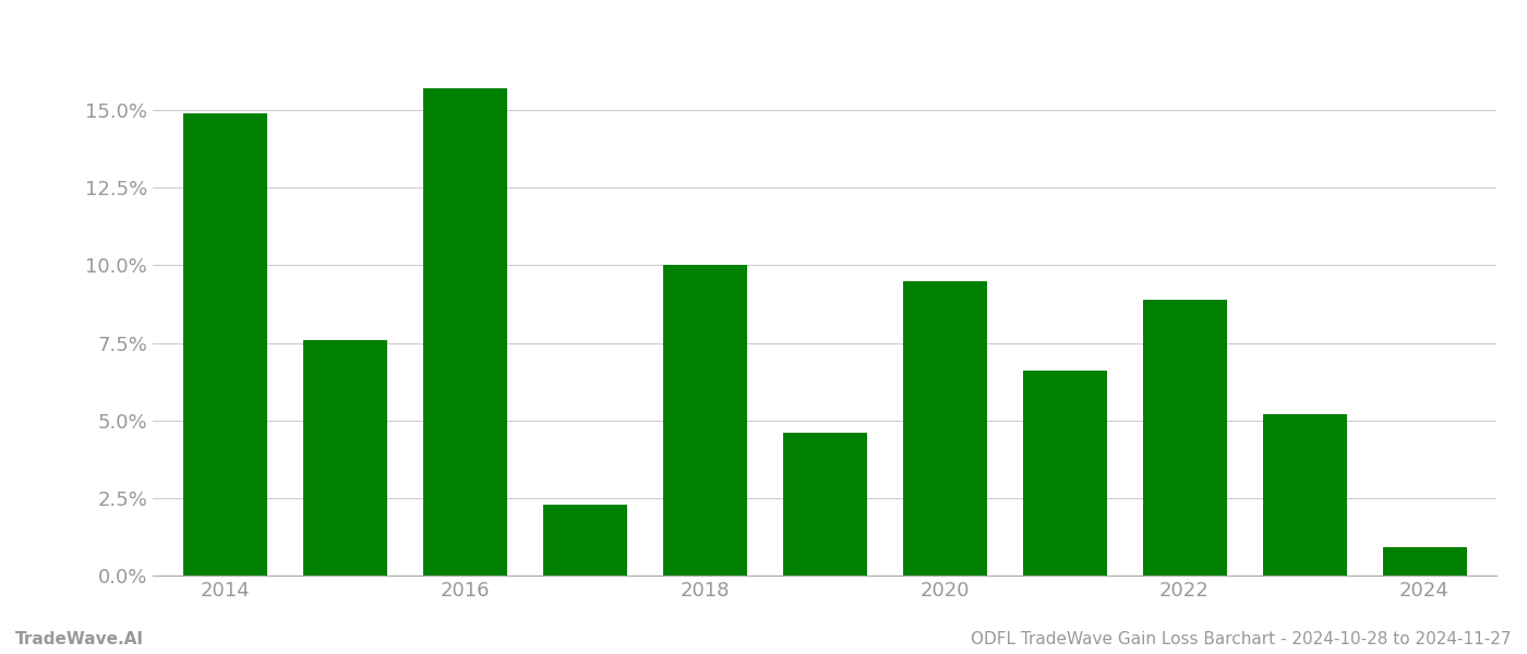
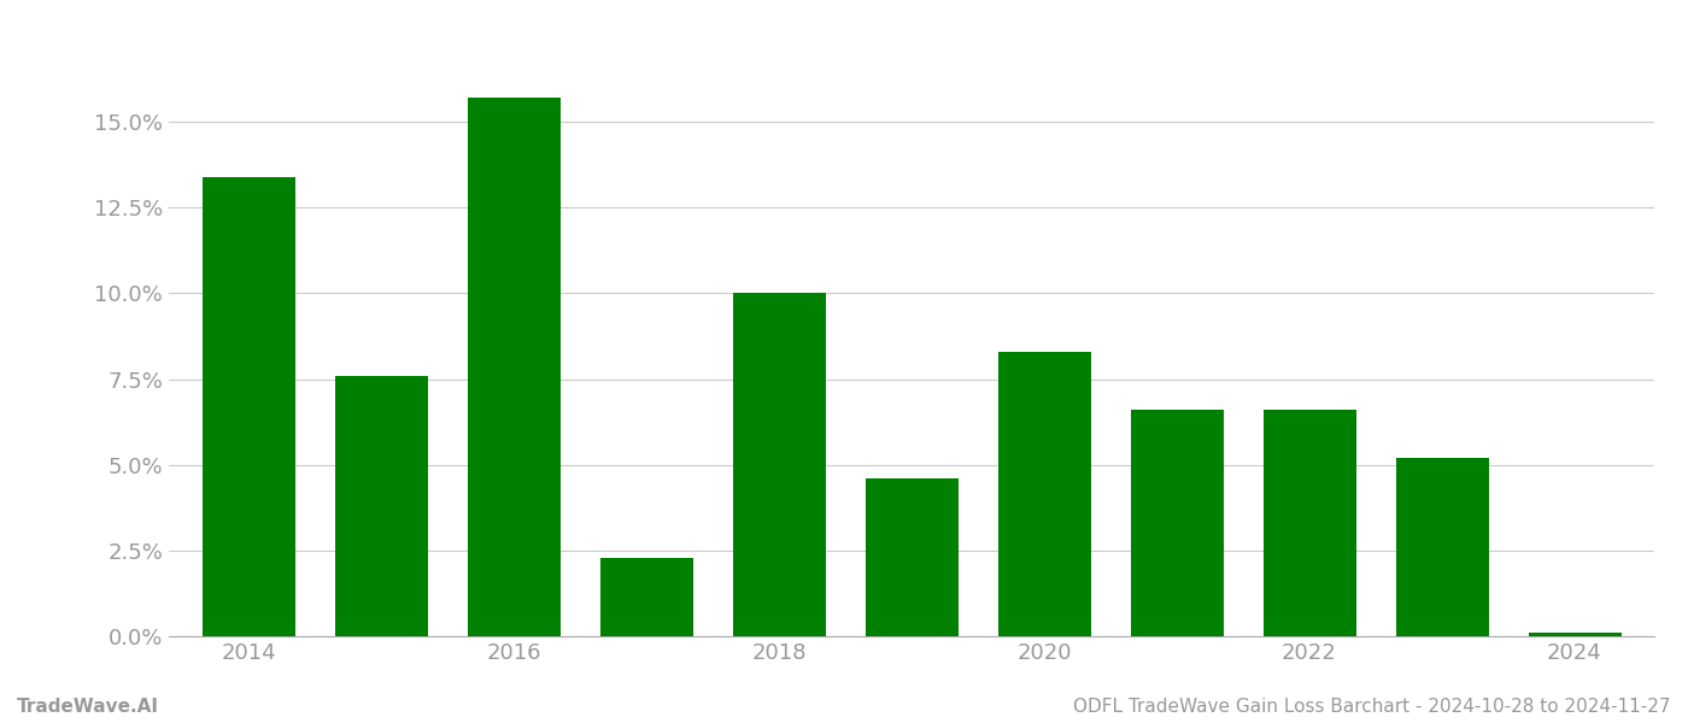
2014: 14.9% -> 13.4%
2020: 9.5% -> 8.3%
2022: 8.9% -> 6.6%
2024: 0.9% -> 0.1%
